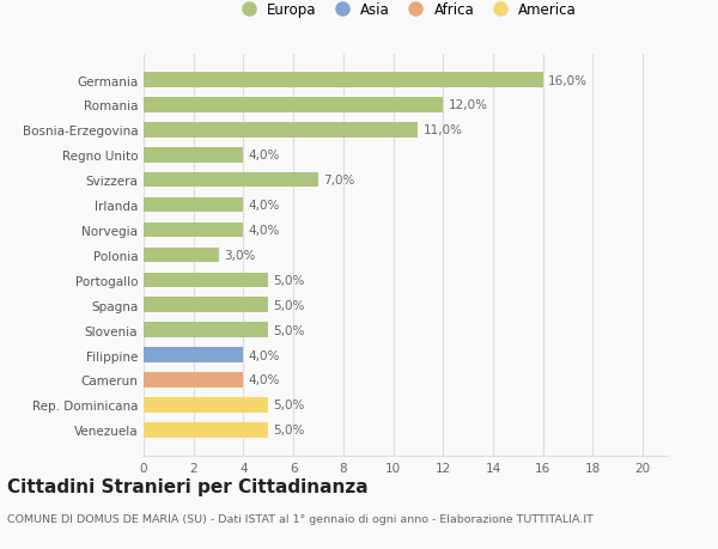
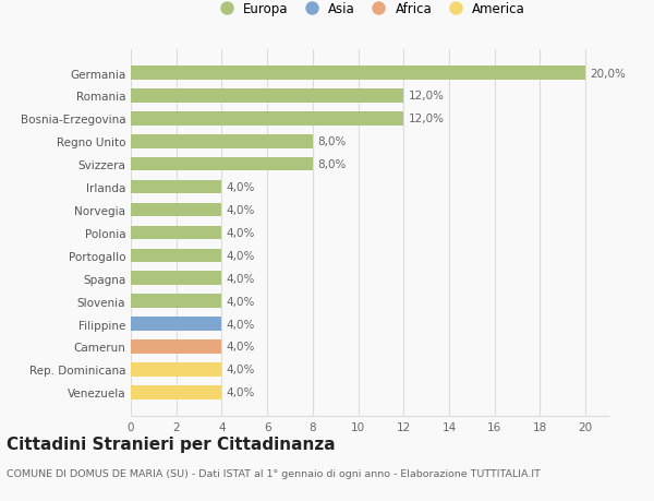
Germania: 16,0% -> 20,0%
Bosnia-Erzegovina: 11,0% -> 12,0%
Regno Unito: 4,0% -> 8,0%
Svizzera: 7,0% -> 8,0%
Polonia: 3,0% -> 4,0%
Portogallo: 5,0% -> 4,0%
Spagna: 5,0% -> 4,0%
Slovenia: 5,0% -> 4,0%
Rep. Dominicana: 5,0% -> 4,0%
Venezuela: 5,0% -> 4,0%
